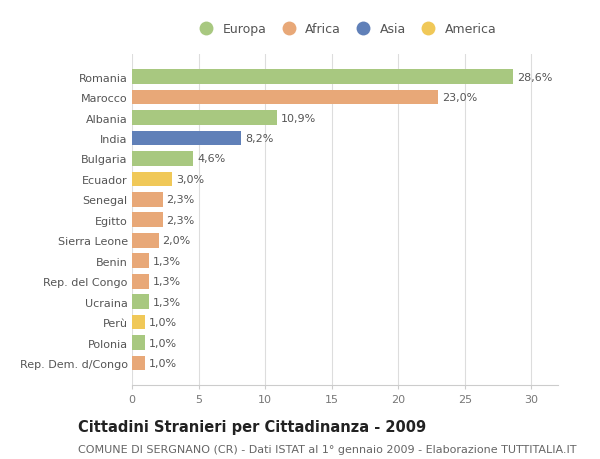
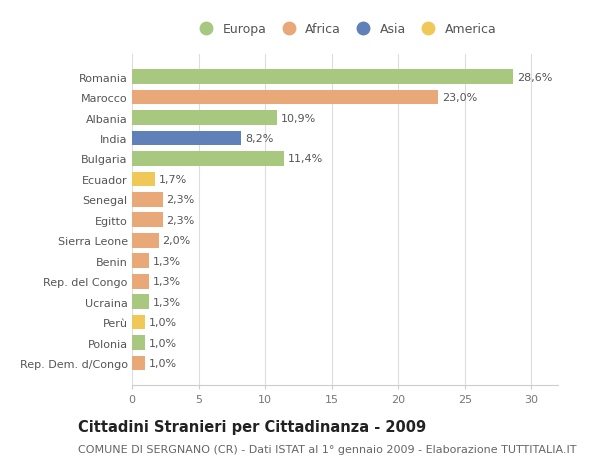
Bulgaria: 4,6% -> 11,4%
Ecuador: 3,0% -> 1,7%
